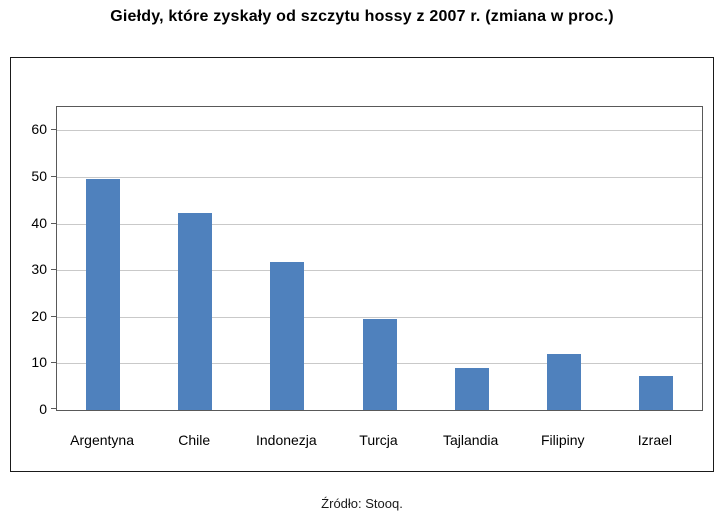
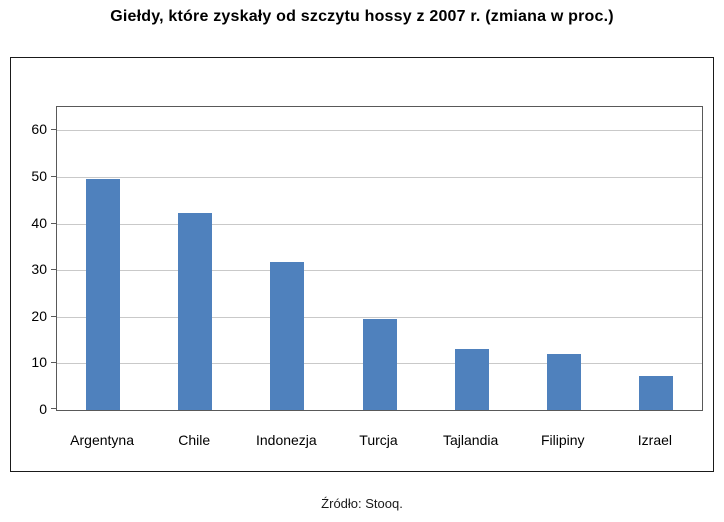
Tajlandia: 9 -> 13
